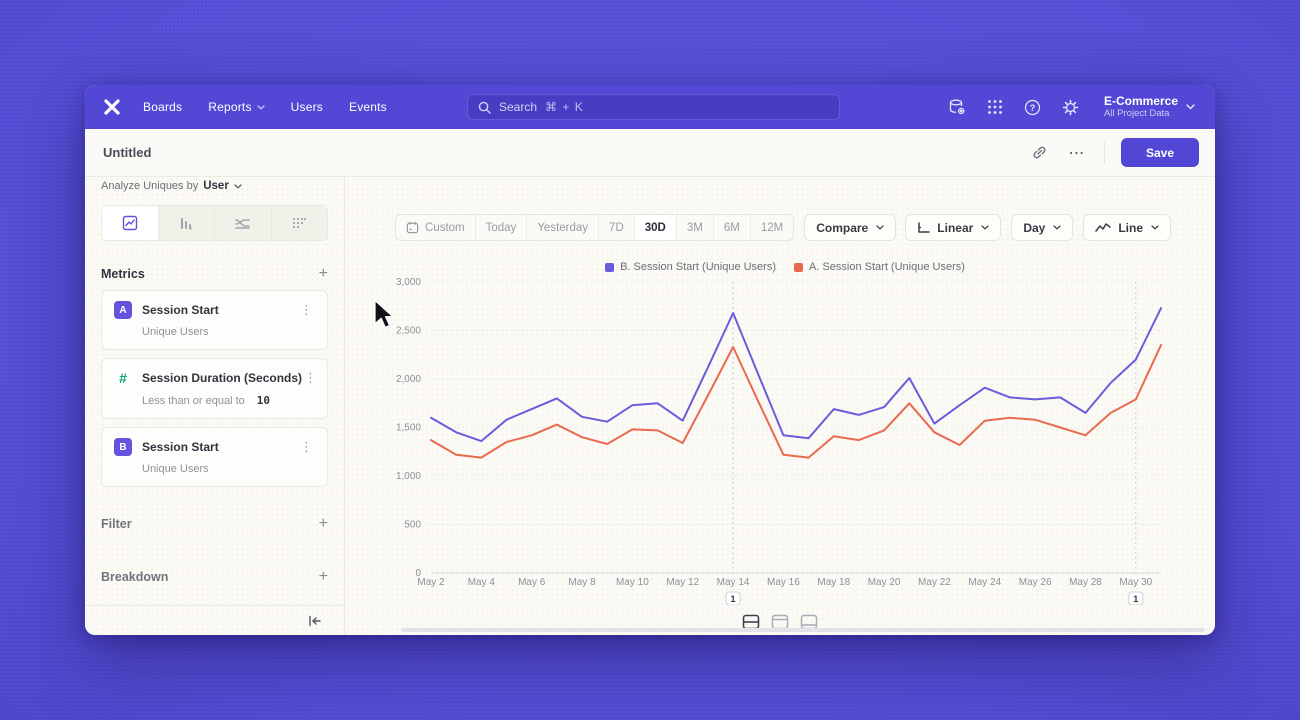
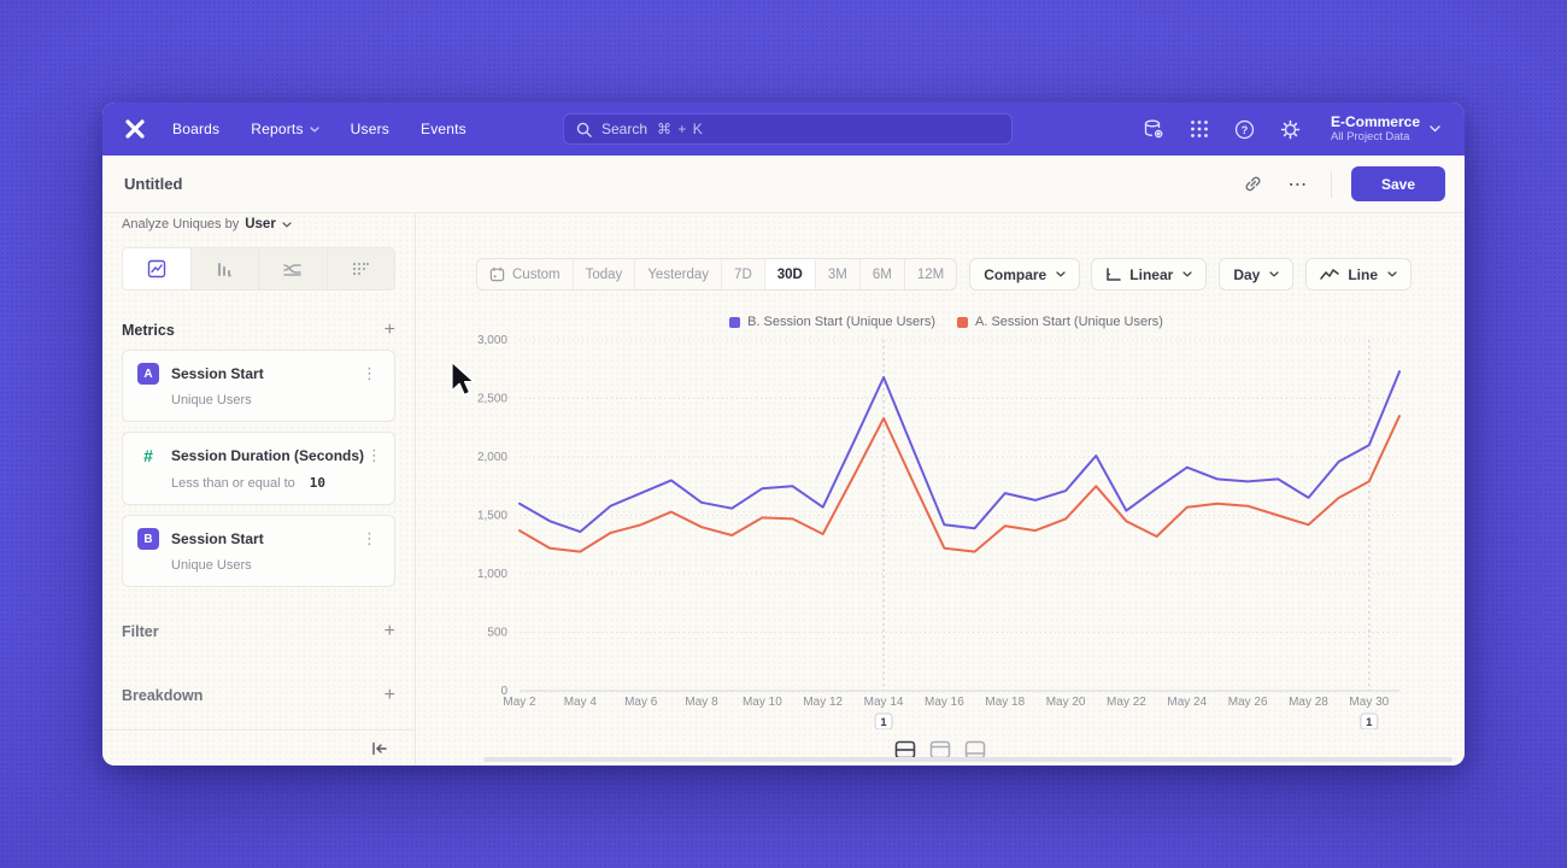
B. Session Start (Unique Users)/May 30: 2200 -> 2100
